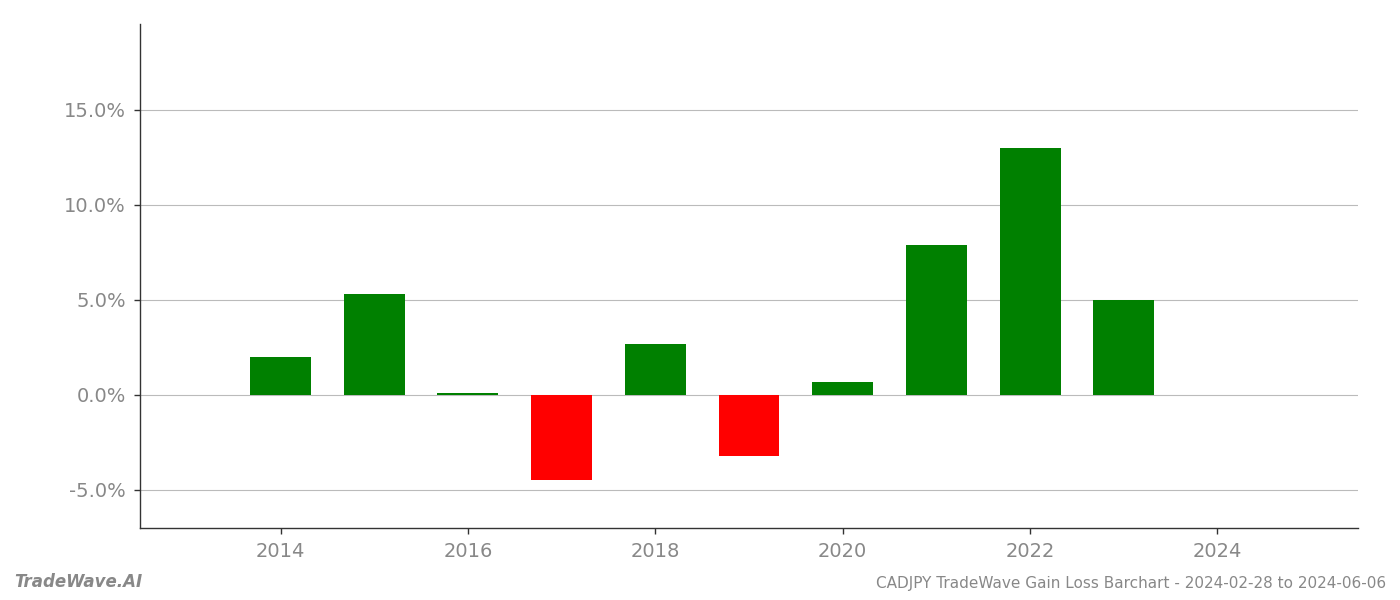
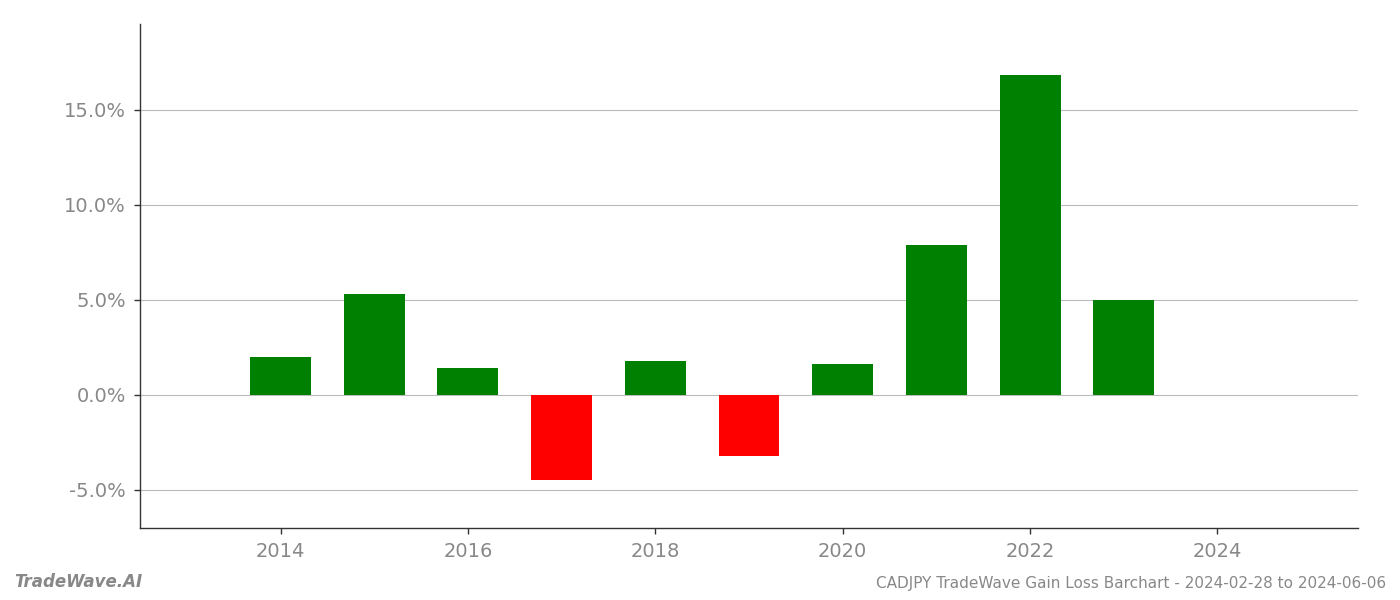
2016: 0.1% -> 1.4%
2018: 2.7% -> 1.8%
2020: 0.7% -> 1.6%
2022: 13.0% -> 16.8%
